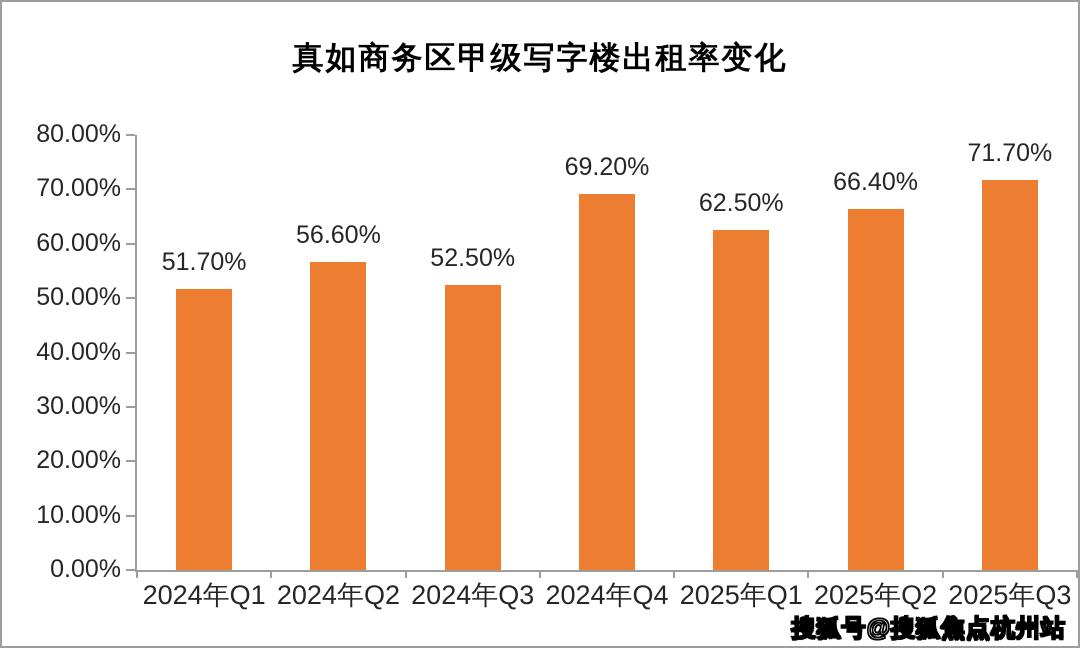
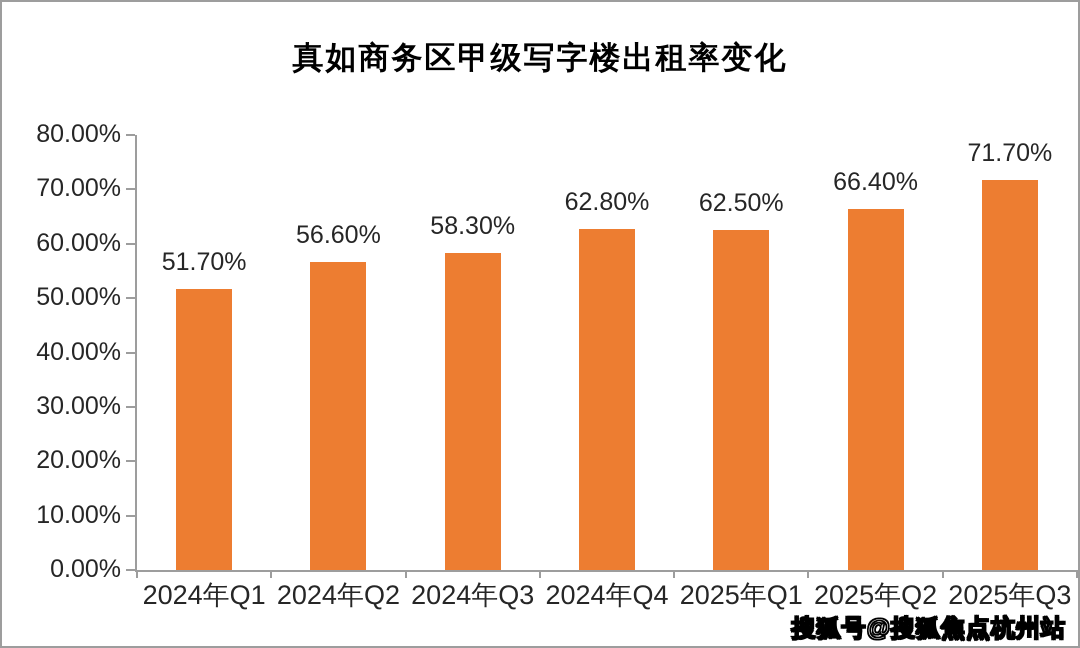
2024年Q3: 52.50% -> 58.30%
2024年Q4: 69.20% -> 62.80%
